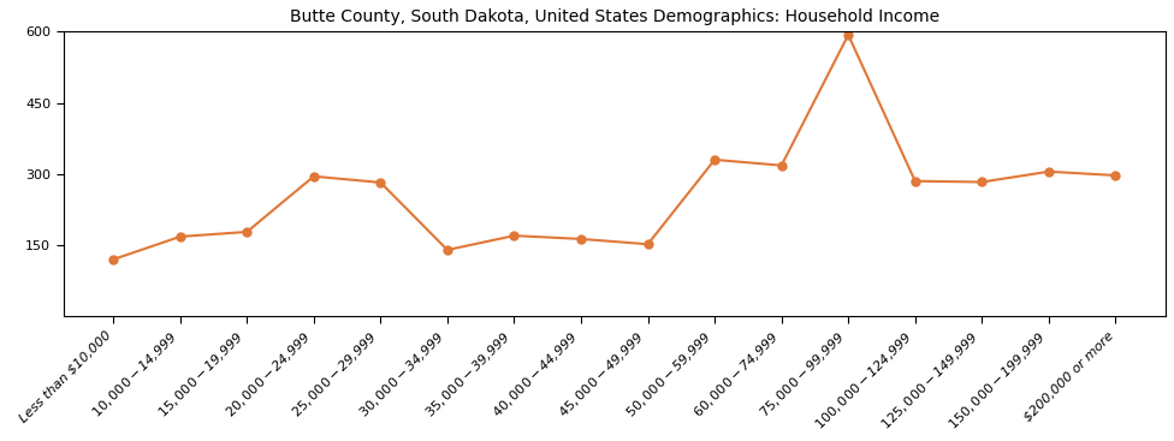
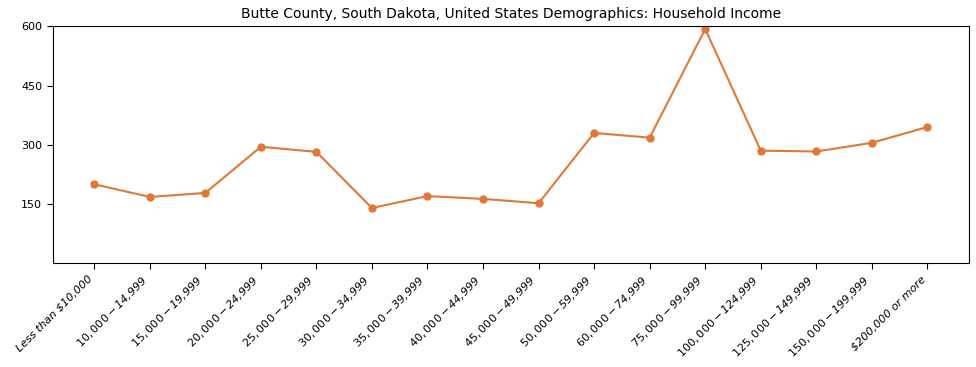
Less than $10,000: 120 -> 200
$200,000 or more: 297 -> 345
